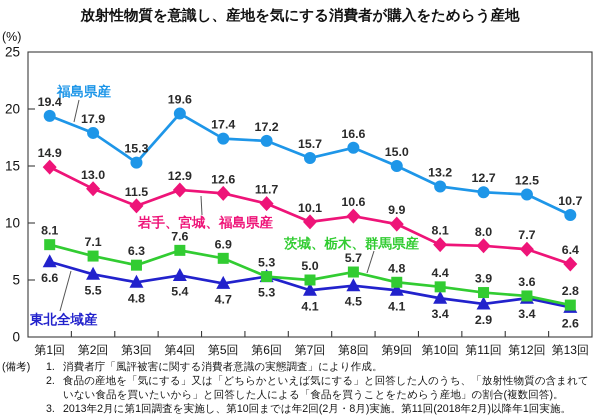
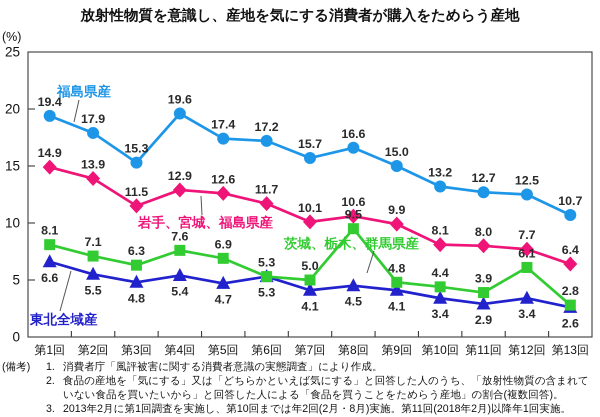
岩手、宮城、福島県産/第2回: 13.0 -> 13.9
茨城、栃木、群馬県産/第8回: 5.7 -> 9.5
茨城、栃木、群馬県産/第12回: 3.6 -> 6.1
